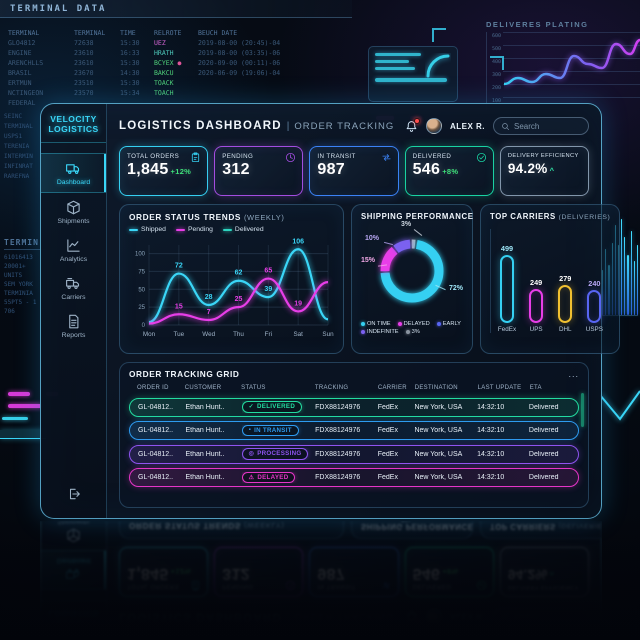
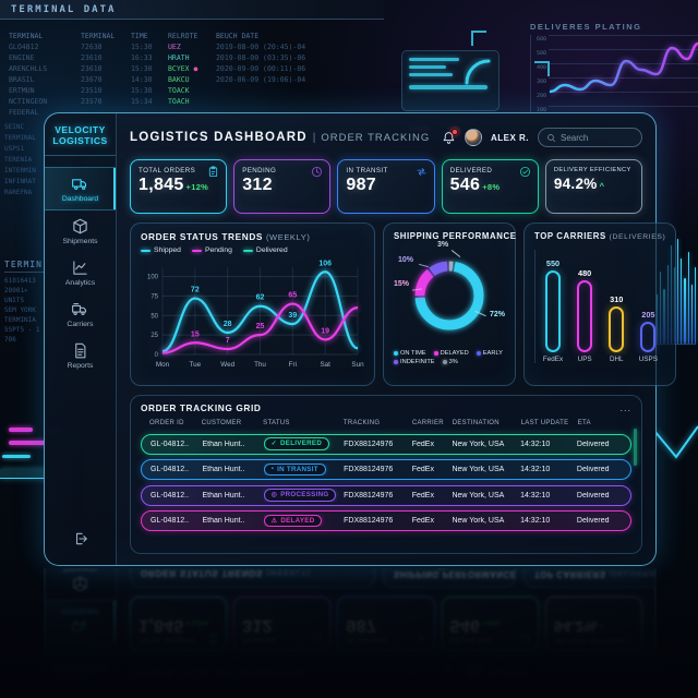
TOP CARRIERS/FedEx: 499 -> 550
TOP CARRIERS/UPS: 249 -> 480
TOP CARRIERS/DHL: 279 -> 310
TOP CARRIERS/USPS: 240 -> 205
